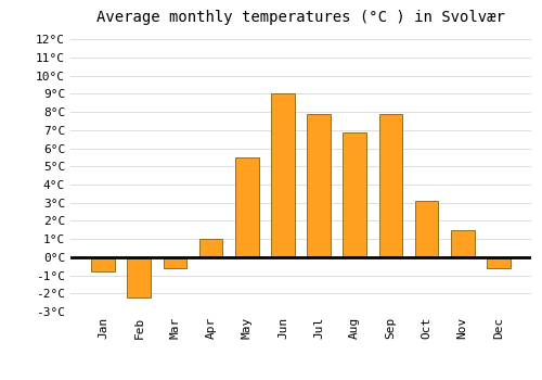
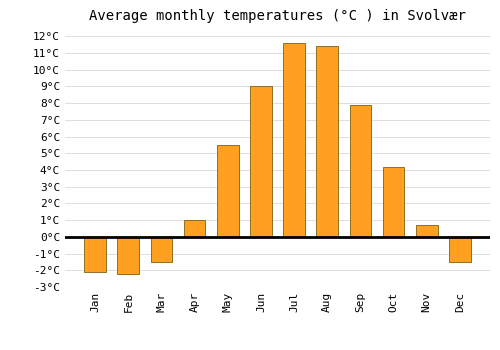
Jan: -0.8°C -> -2.1°C
Mar: -0.6°C -> -1.5°C
Jul: 7.9°C -> 11.6°C
Aug: 6.9°C -> 11.4°C
Oct: 3.1°C -> 4.2°C
Nov: 1.5°C -> 0.7°C
Dec: -0.6°C -> -1.5°C
